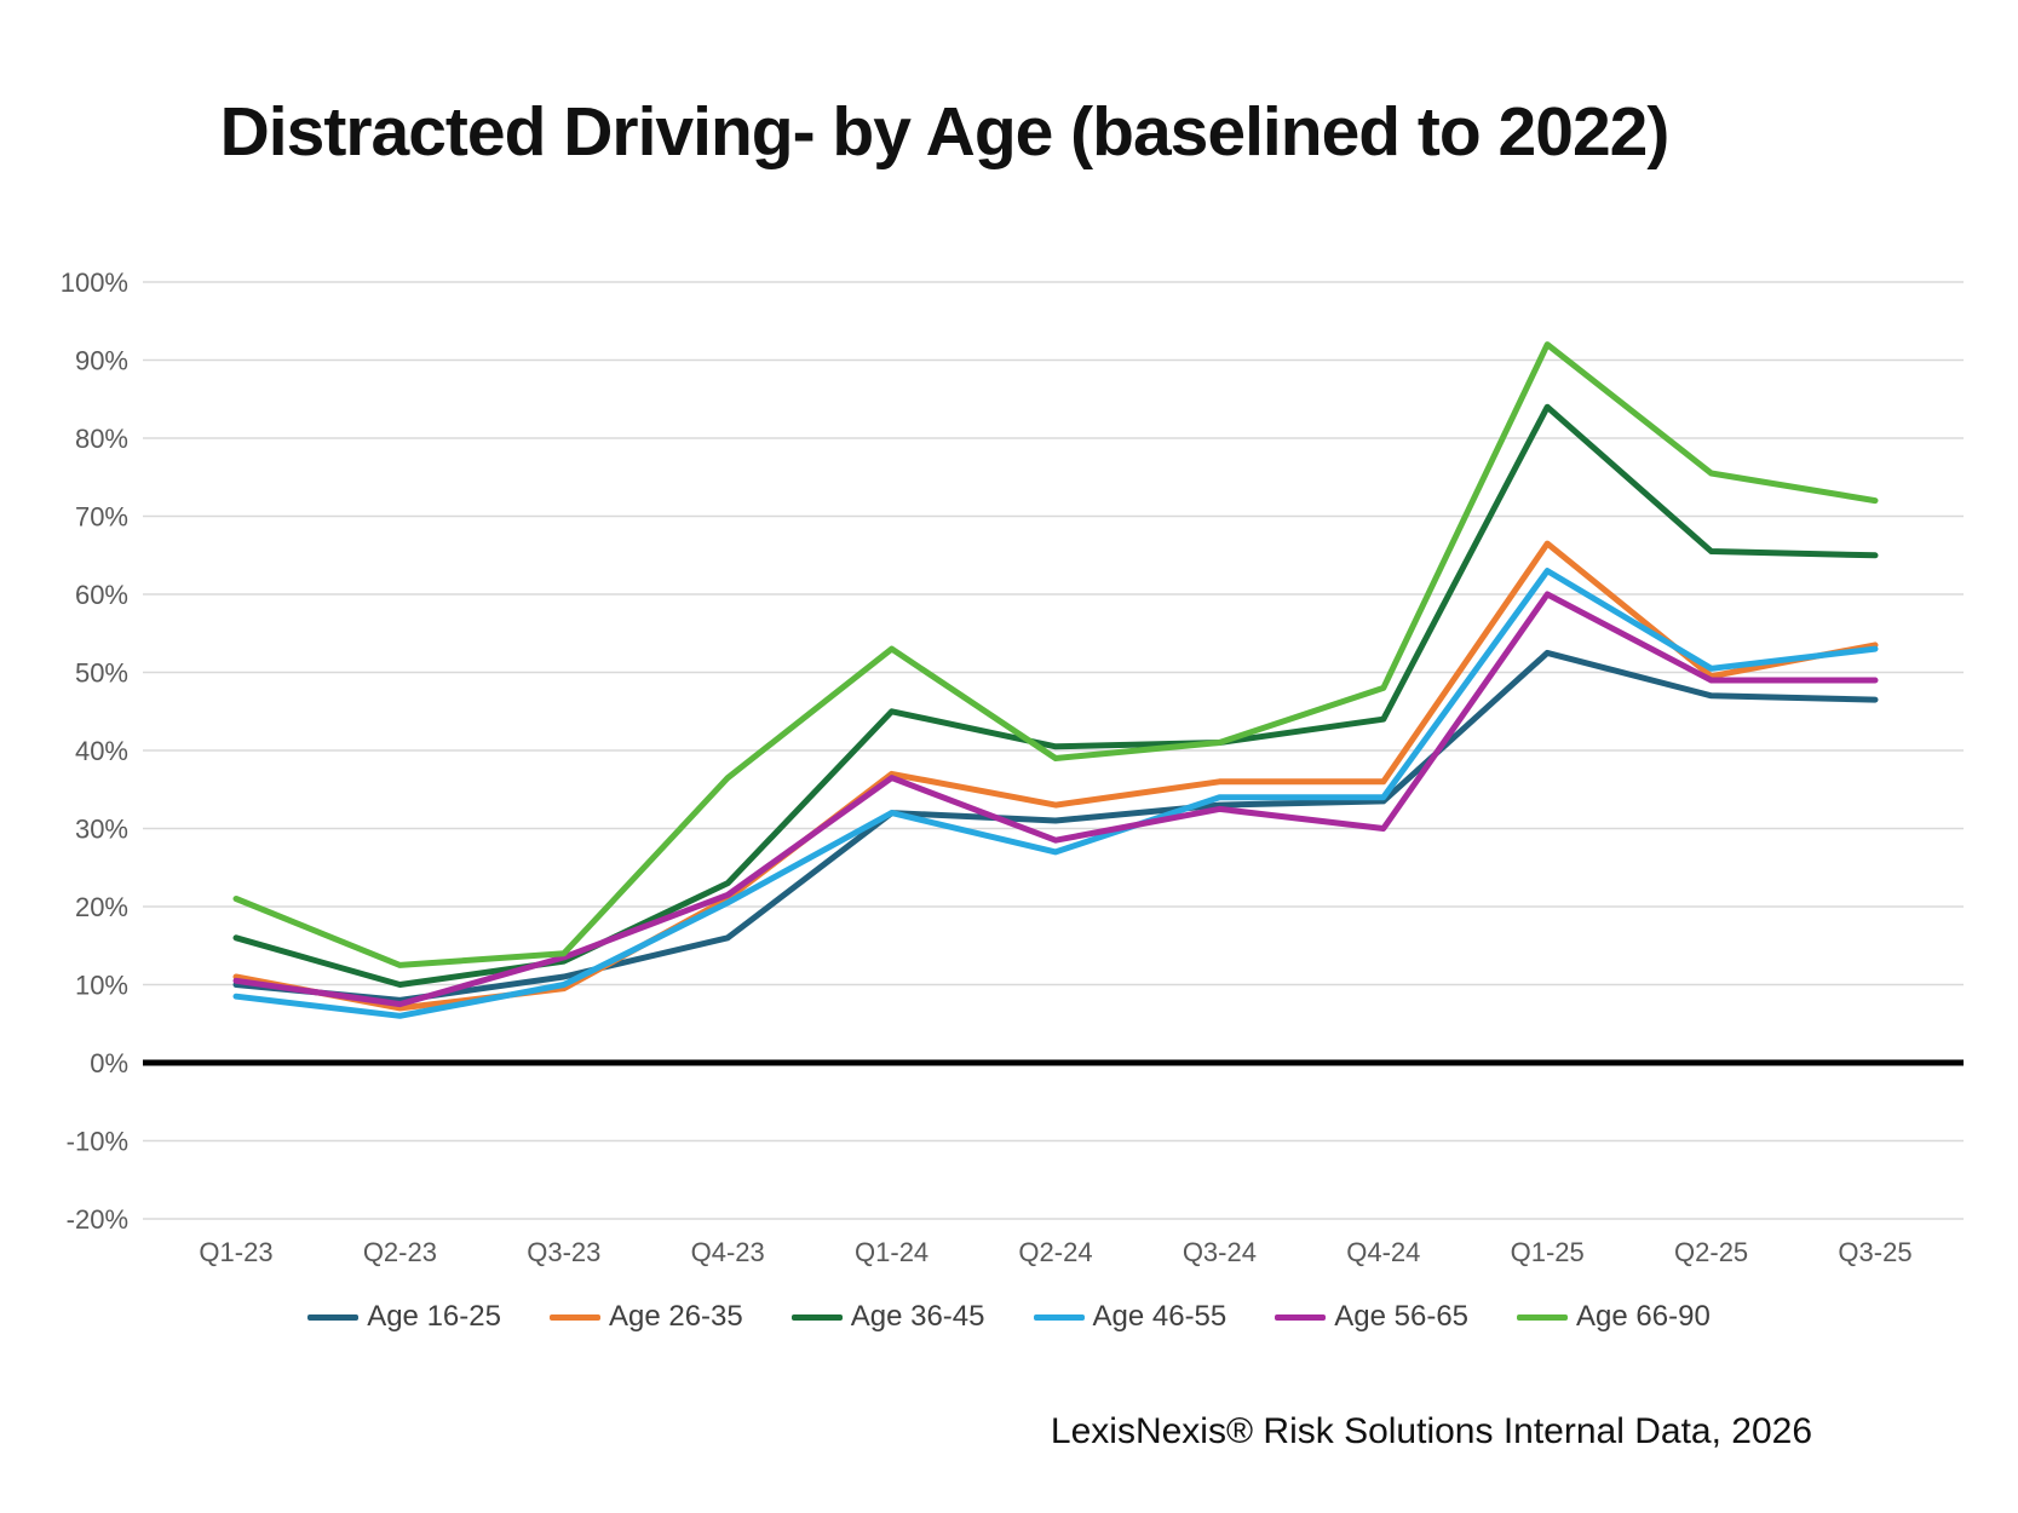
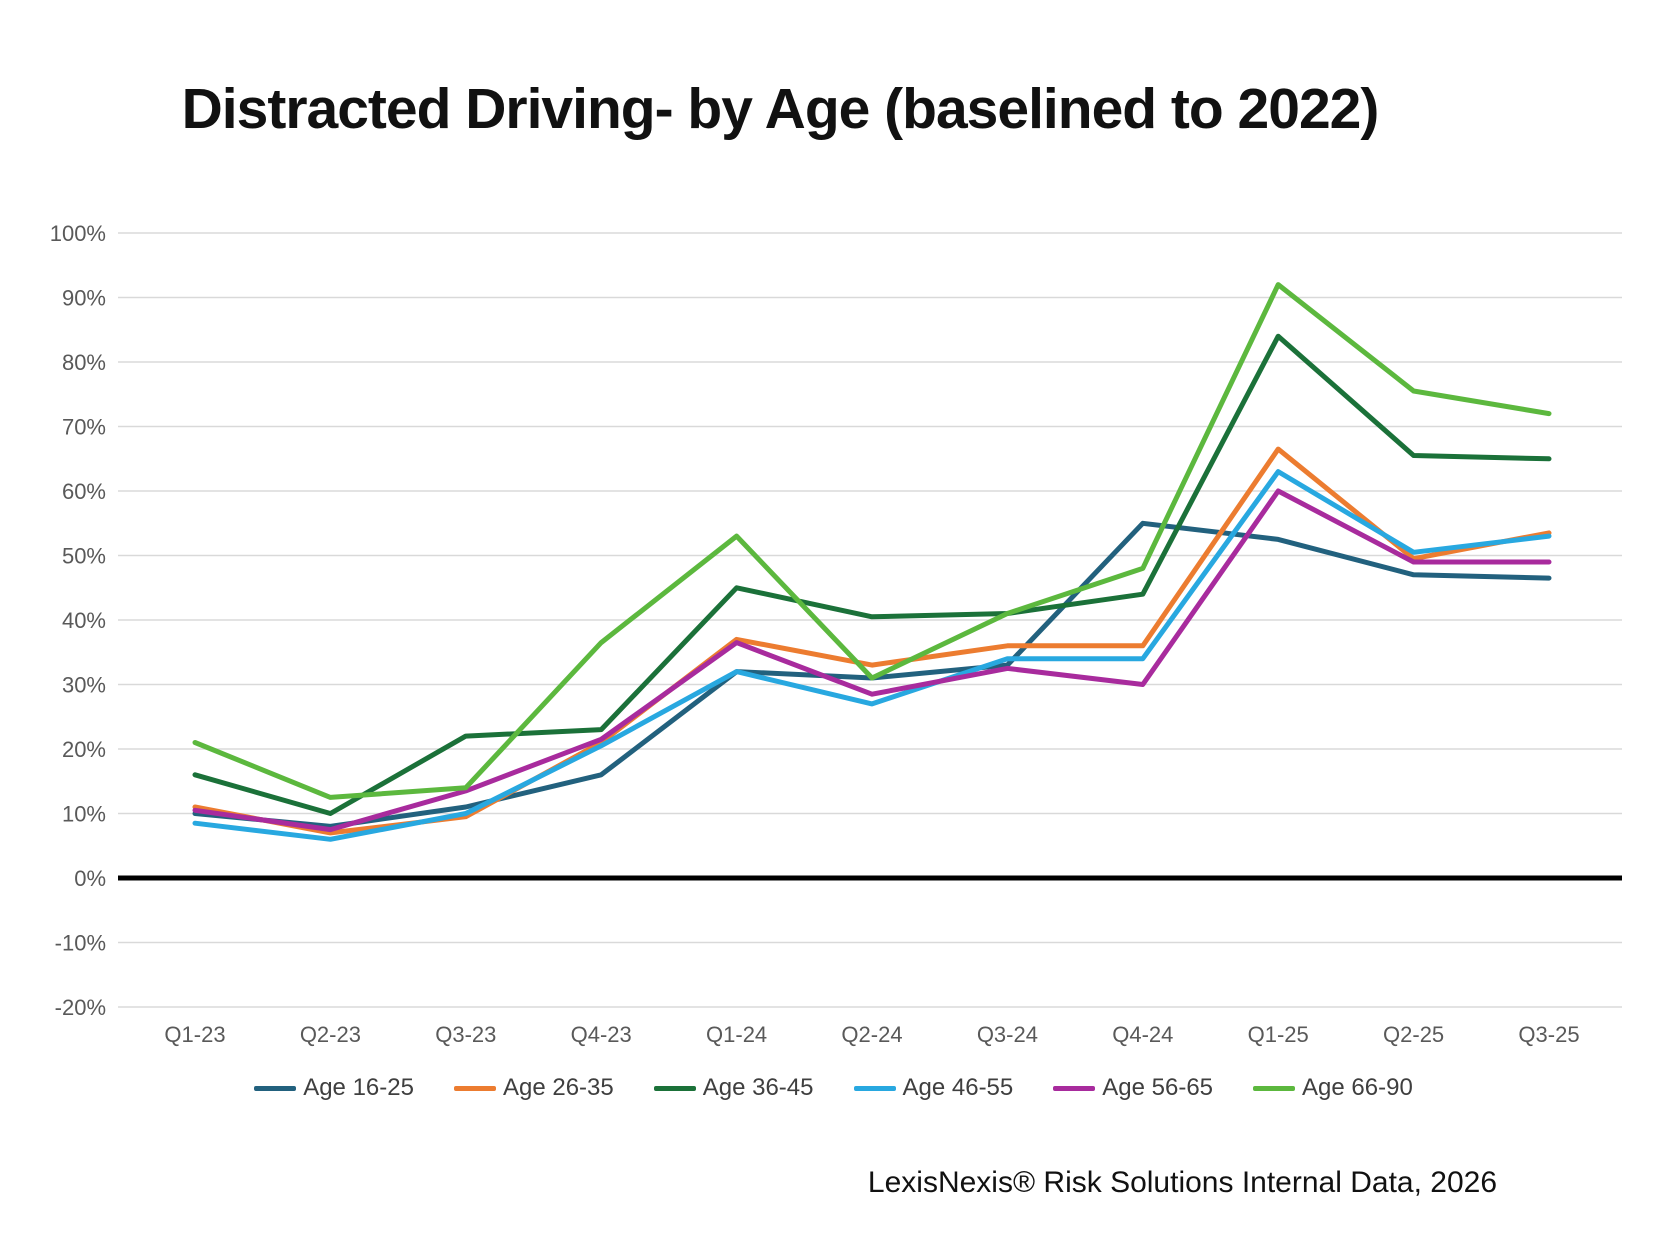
Age 36-45/Q3-23: 13% -> 22%
Age 66-90/Q2-24: 39% -> 31%
Age 16-25/Q4-24: 34% -> 55%
